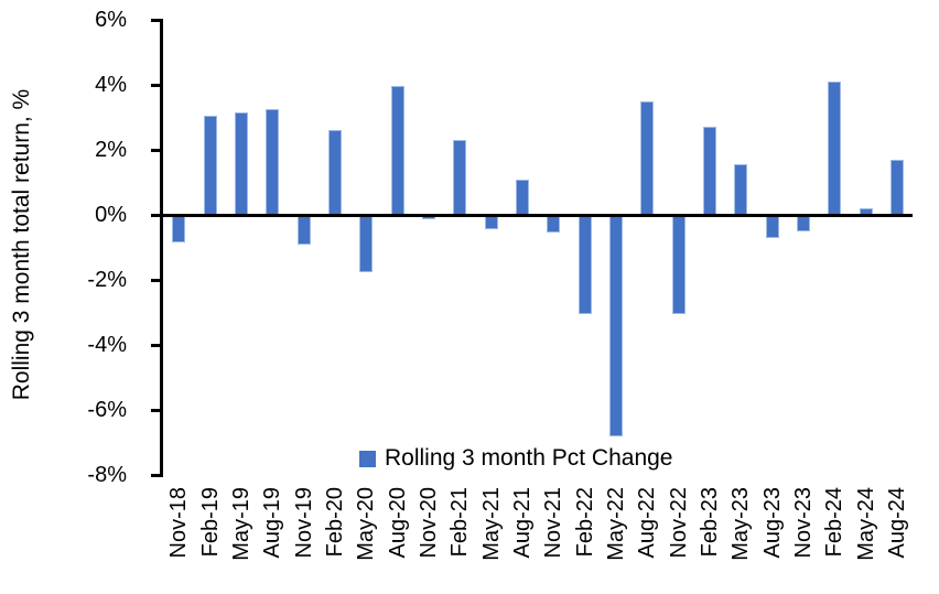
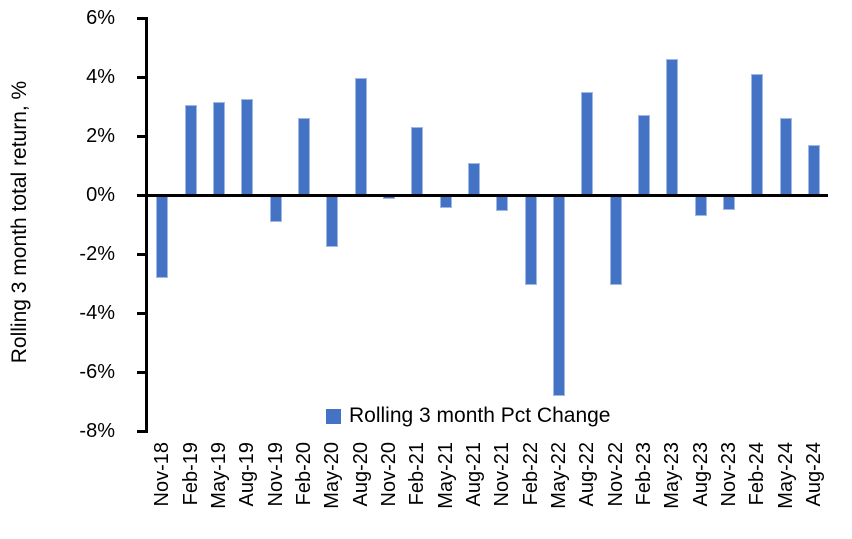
Nov-18: -0.8% -> -2.8%
May-23: 1.6% -> 4.6%
May-24: 0.2% -> 2.6%
